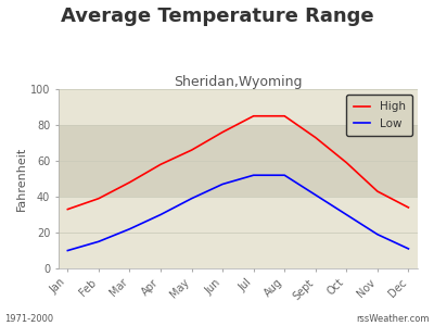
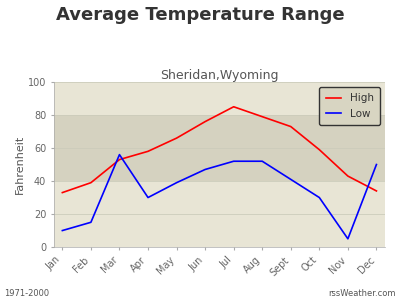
High/Mar: 48 -> 53
Low/Mar: 22 -> 56
High/Aug: 85 -> 79
Low/Nov: 19 -> 5
Low/Dec: 11 -> 50
